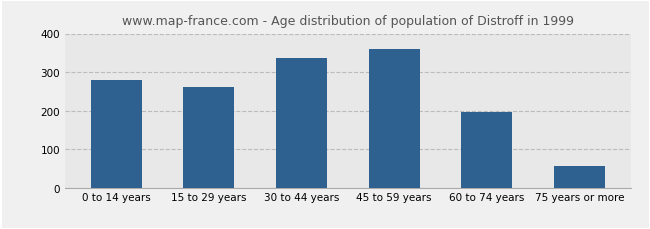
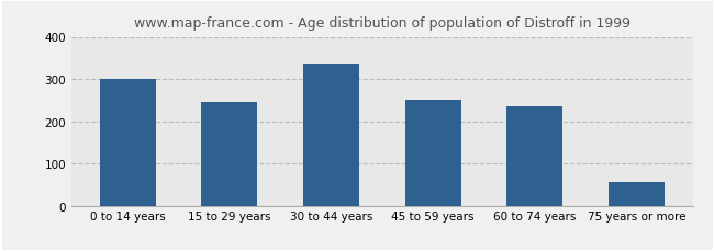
0 to 14 years: 280 -> 300
15 to 29 years: 262 -> 245
45 to 59 years: 360 -> 250
60 to 74 years: 195 -> 235
